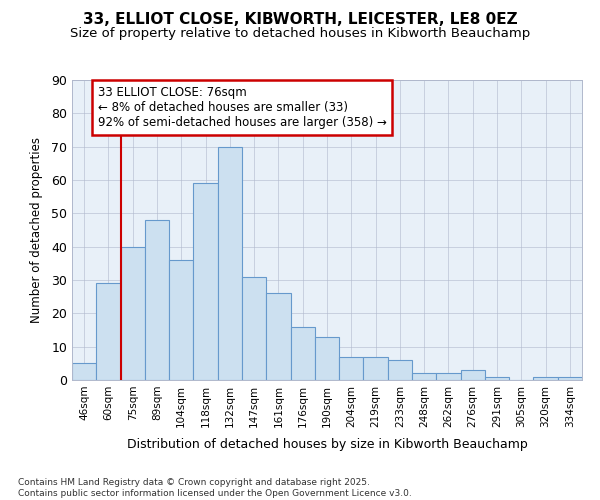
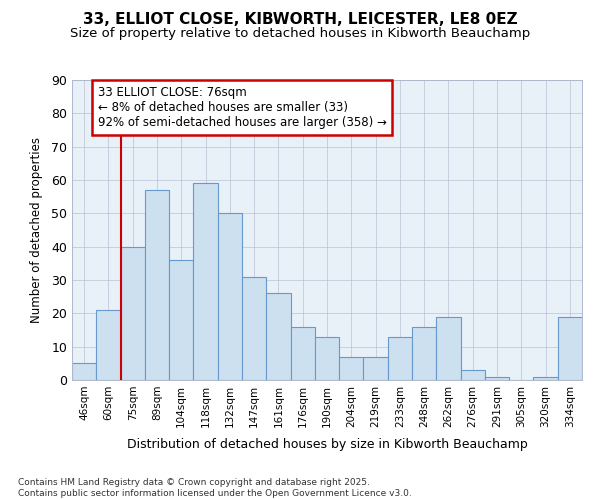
60sqm: 29 -> 21
89sqm: 48 -> 57
132sqm: 70 -> 50
233sqm: 6 -> 13
248sqm: 2 -> 16
262sqm: 2 -> 19
334sqm: 1 -> 19
